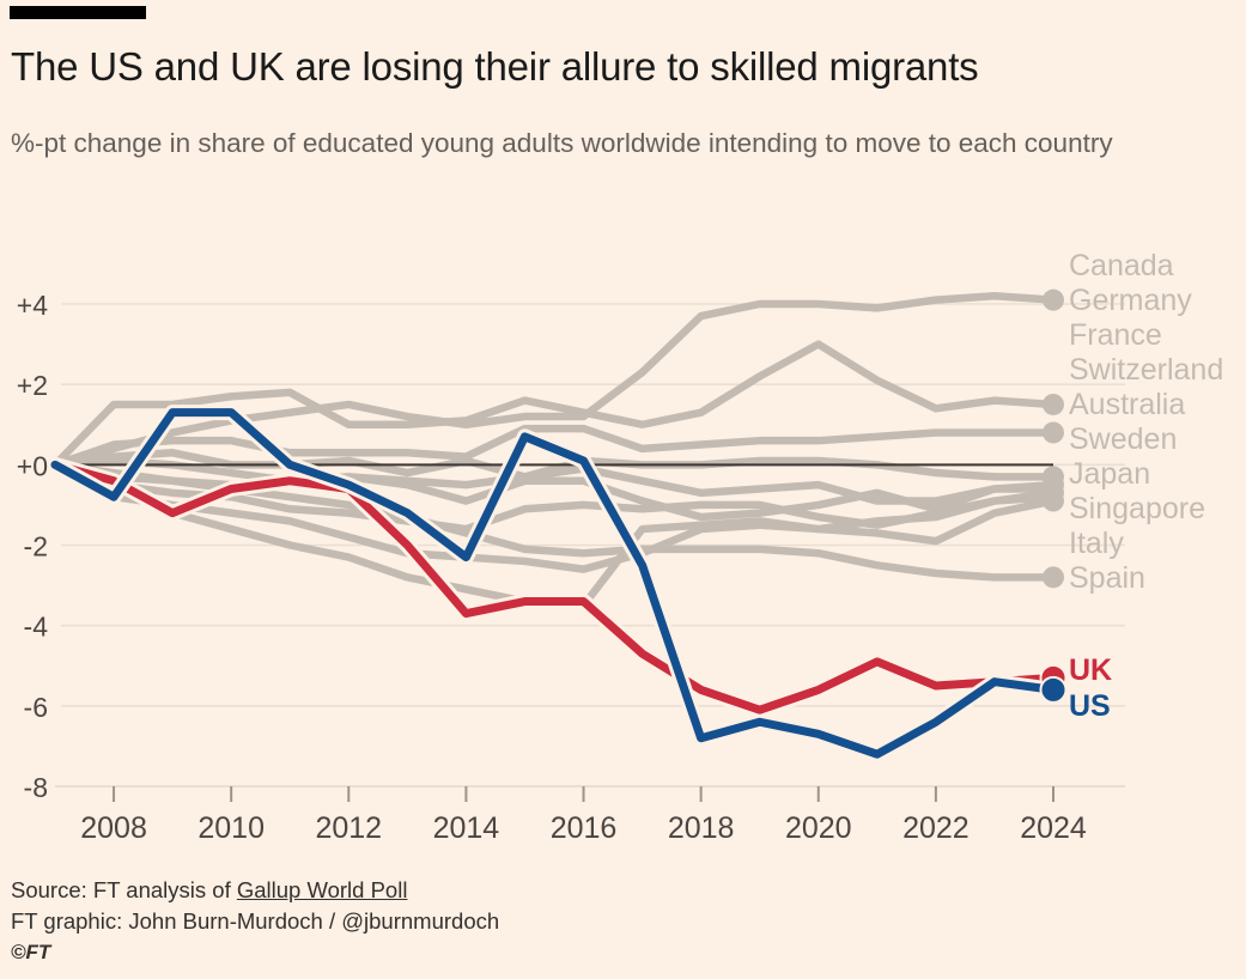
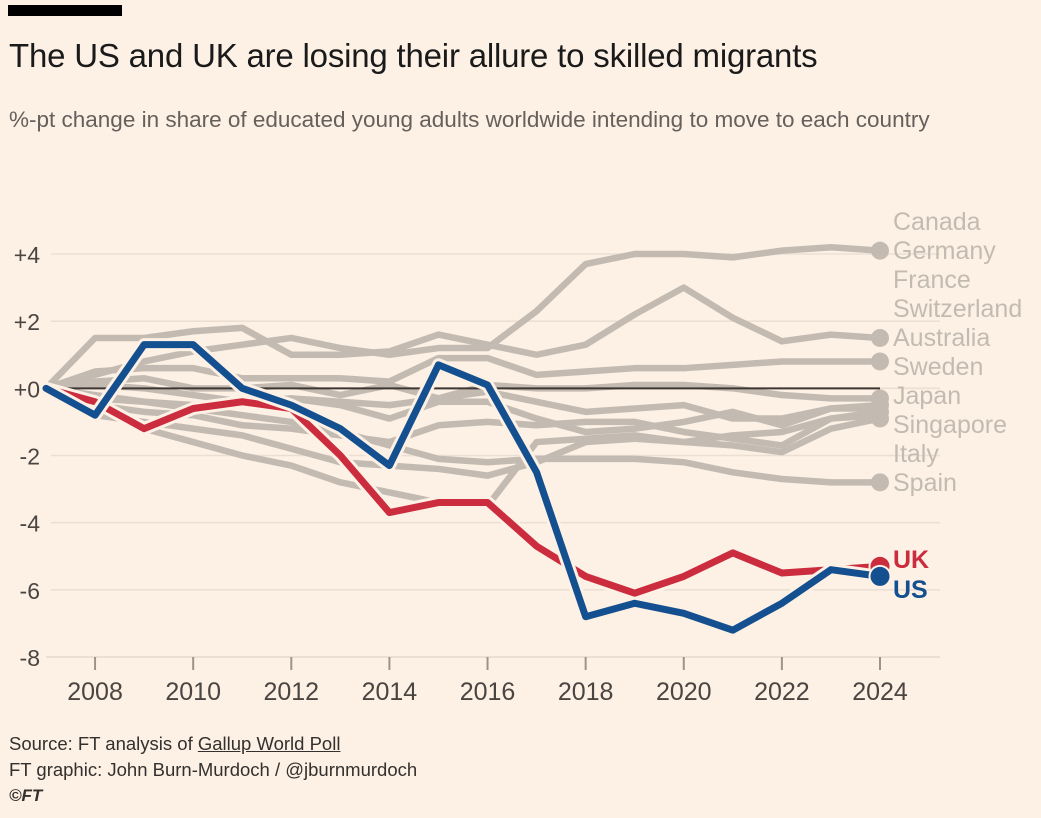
Japan/2022: -1.2 -> -1.7
